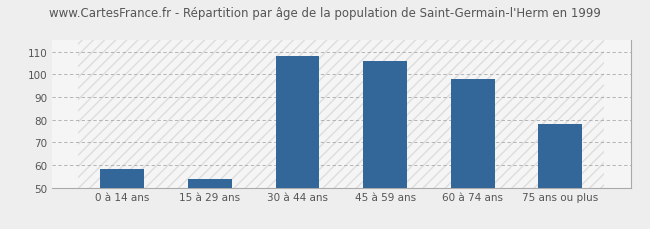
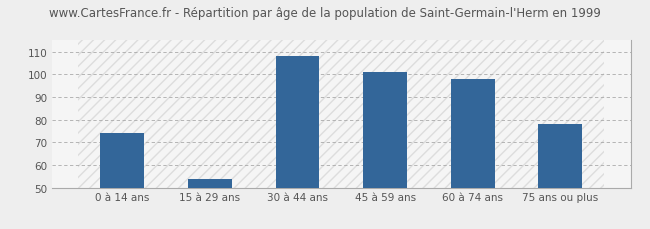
0 à 14 ans: 58 -> 74
45 à 59 ans: 106 -> 101
